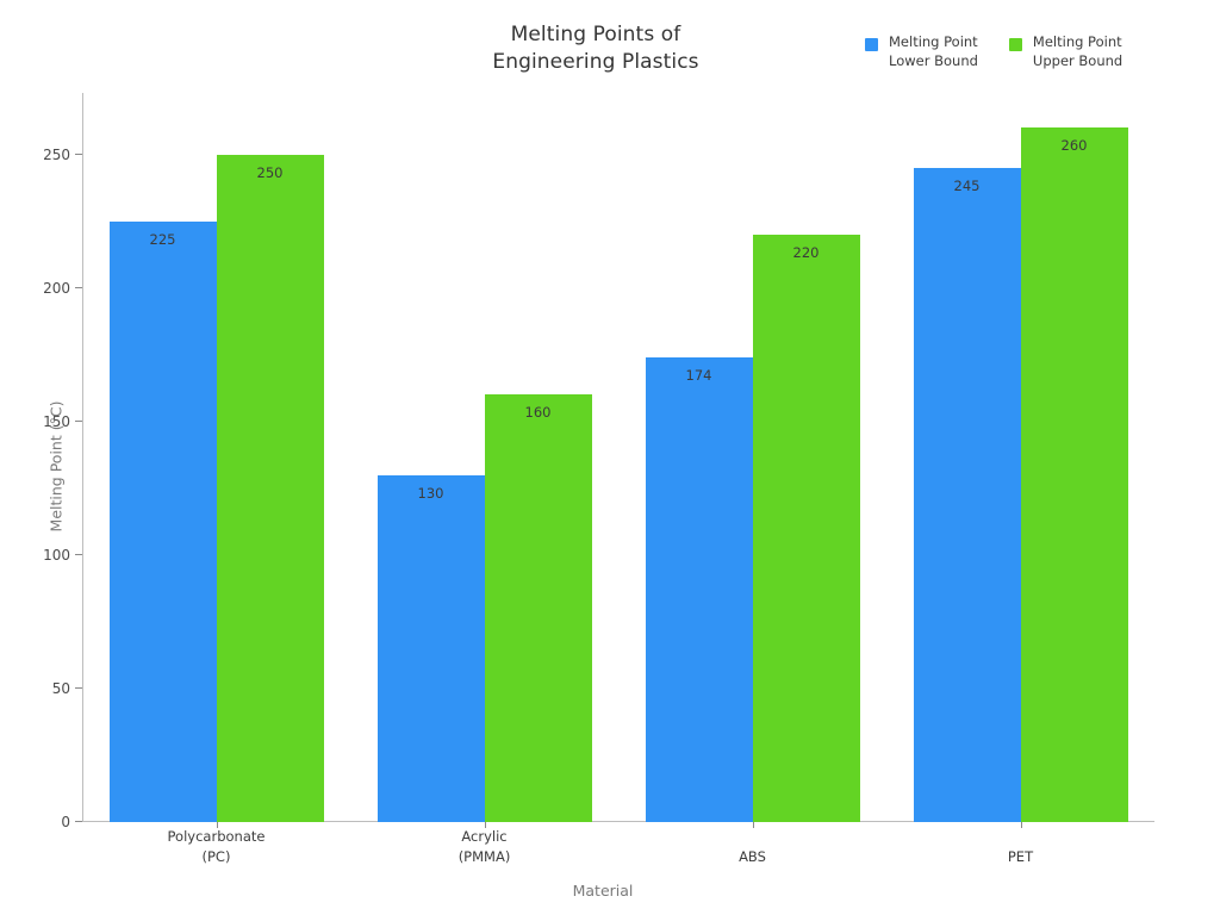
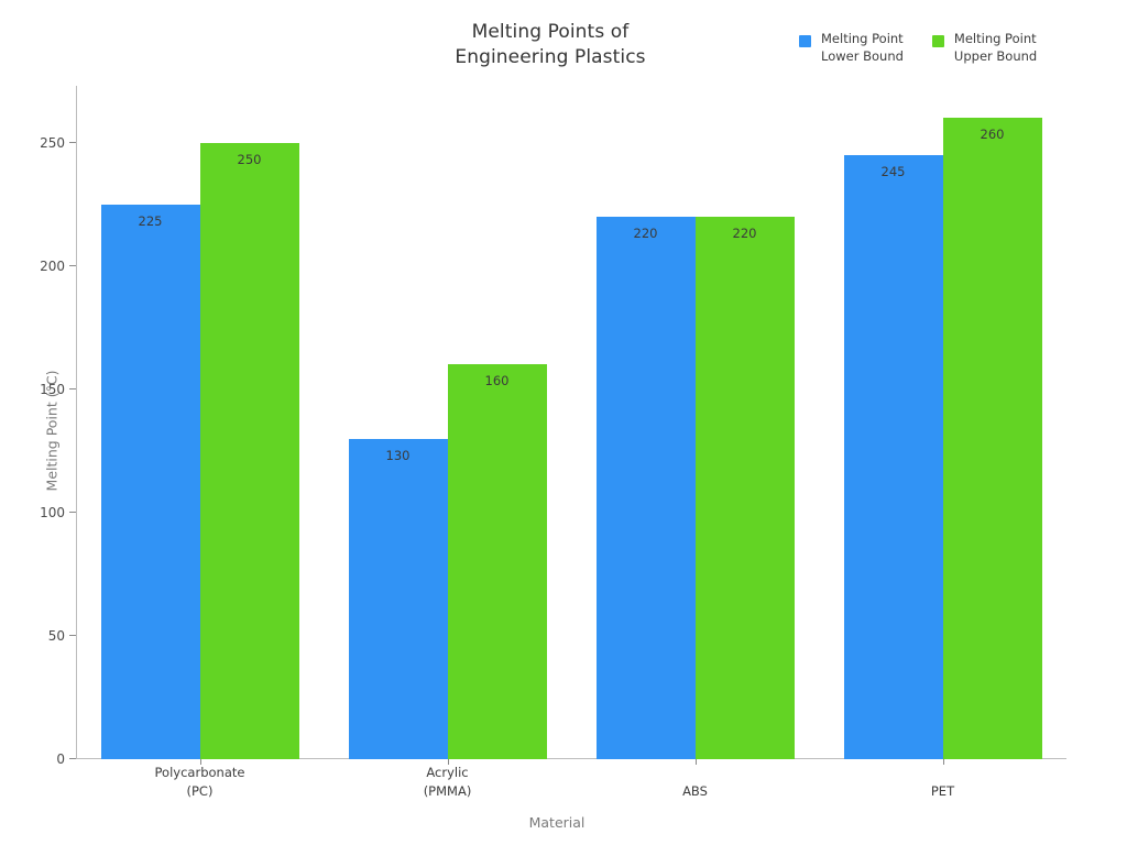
Melting Point Lower Bound/ABS: 174 -> 220
